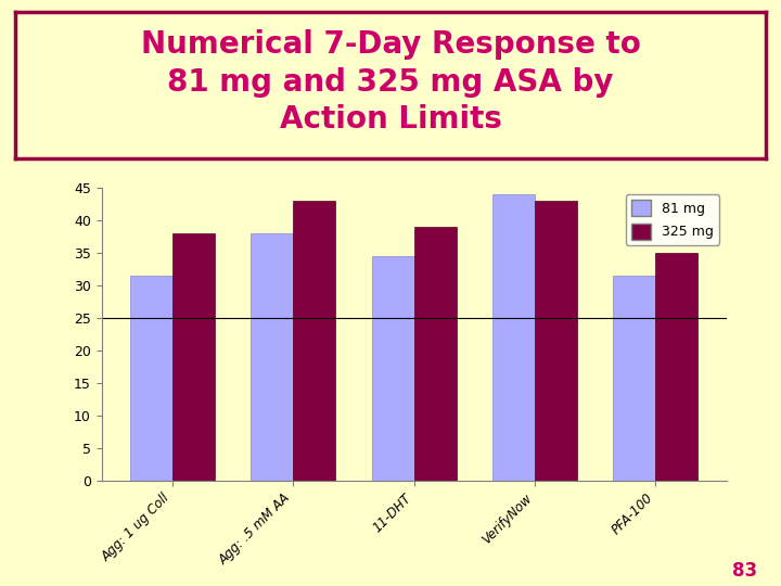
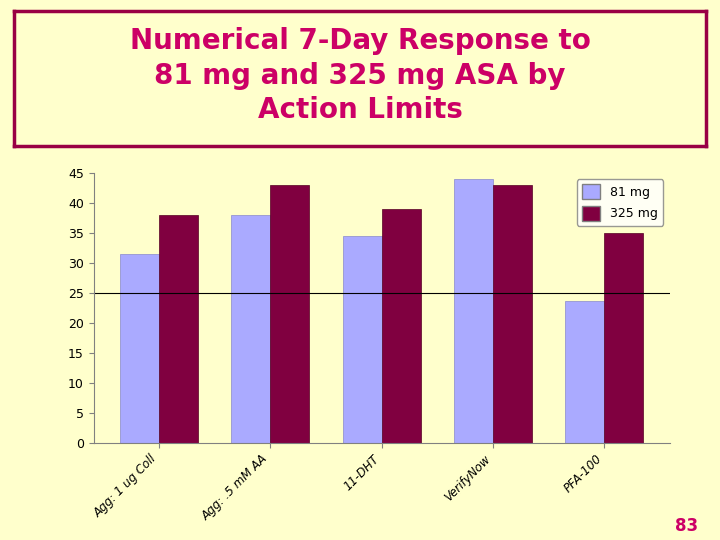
81 mg/PFA-100: 31.5 -> 23.6
